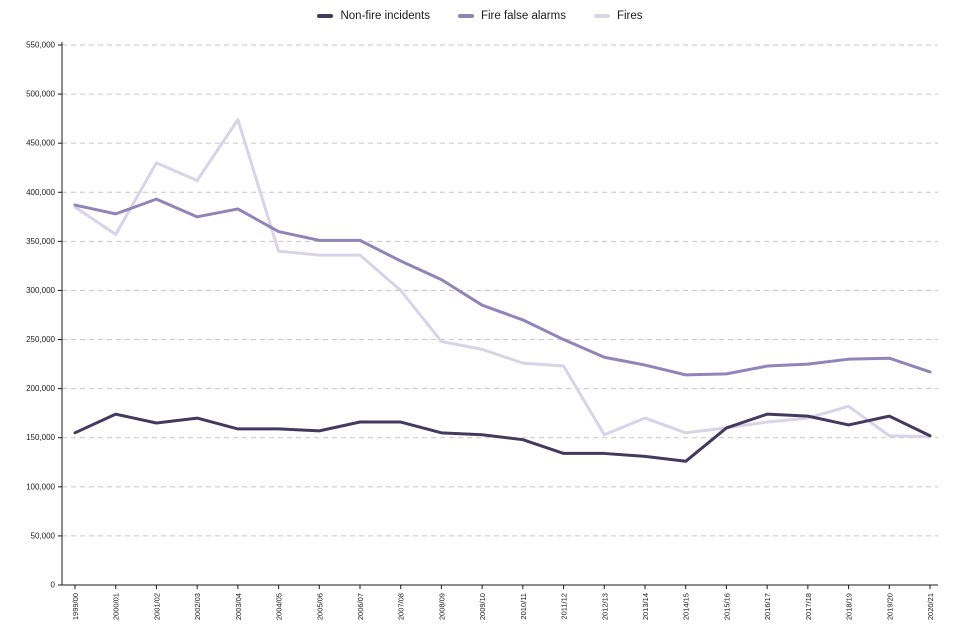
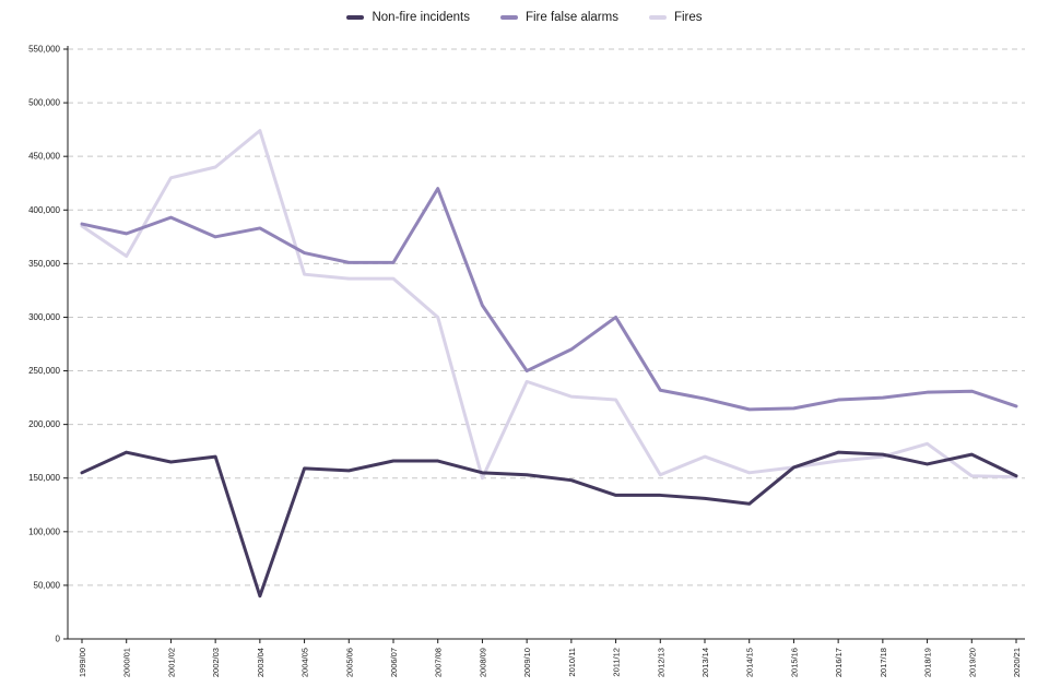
Fires/2002/03: 410000 -> 440000
Non-fire incidents/2003/04: 160000 -> 40000
Fire false alarms/2007/08: 330000 -> 420000
Fires/2008/09: 250000 -> 150000
Fire false alarms/2009/10: 280000 -> 250000
Fire false alarms/2011/12: 250000 -> 300000
